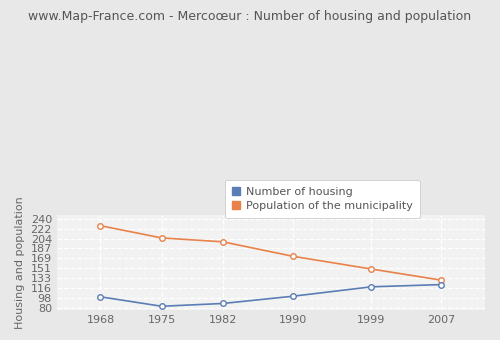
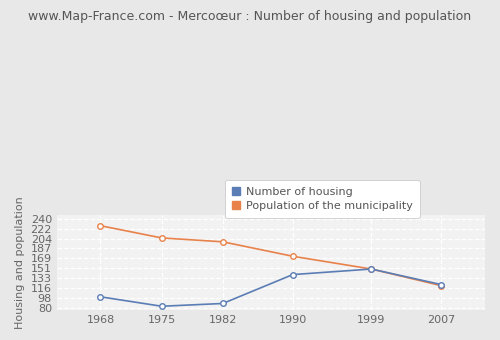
Number of housing/1990: 101 -> 140
Number of housing/1999: 118 -> 150
Population of the municipality/2007: 130 -> 120
